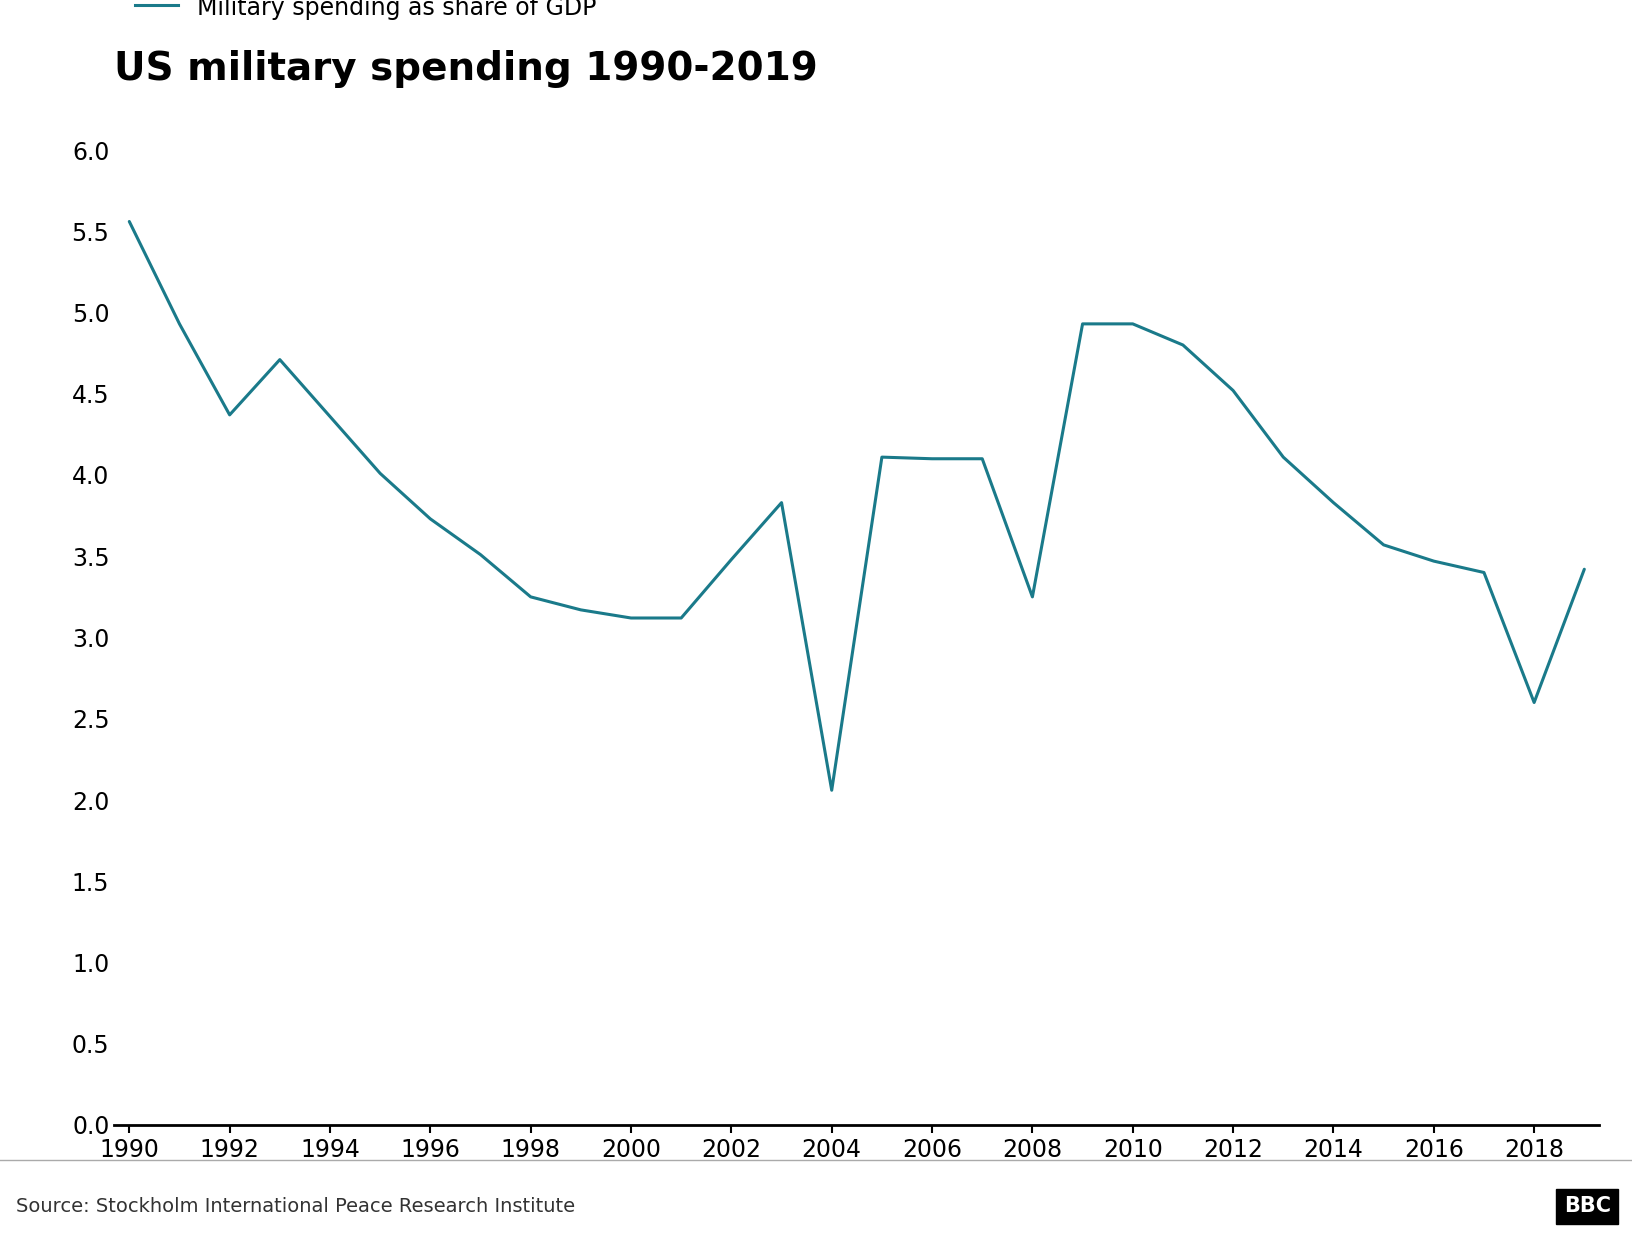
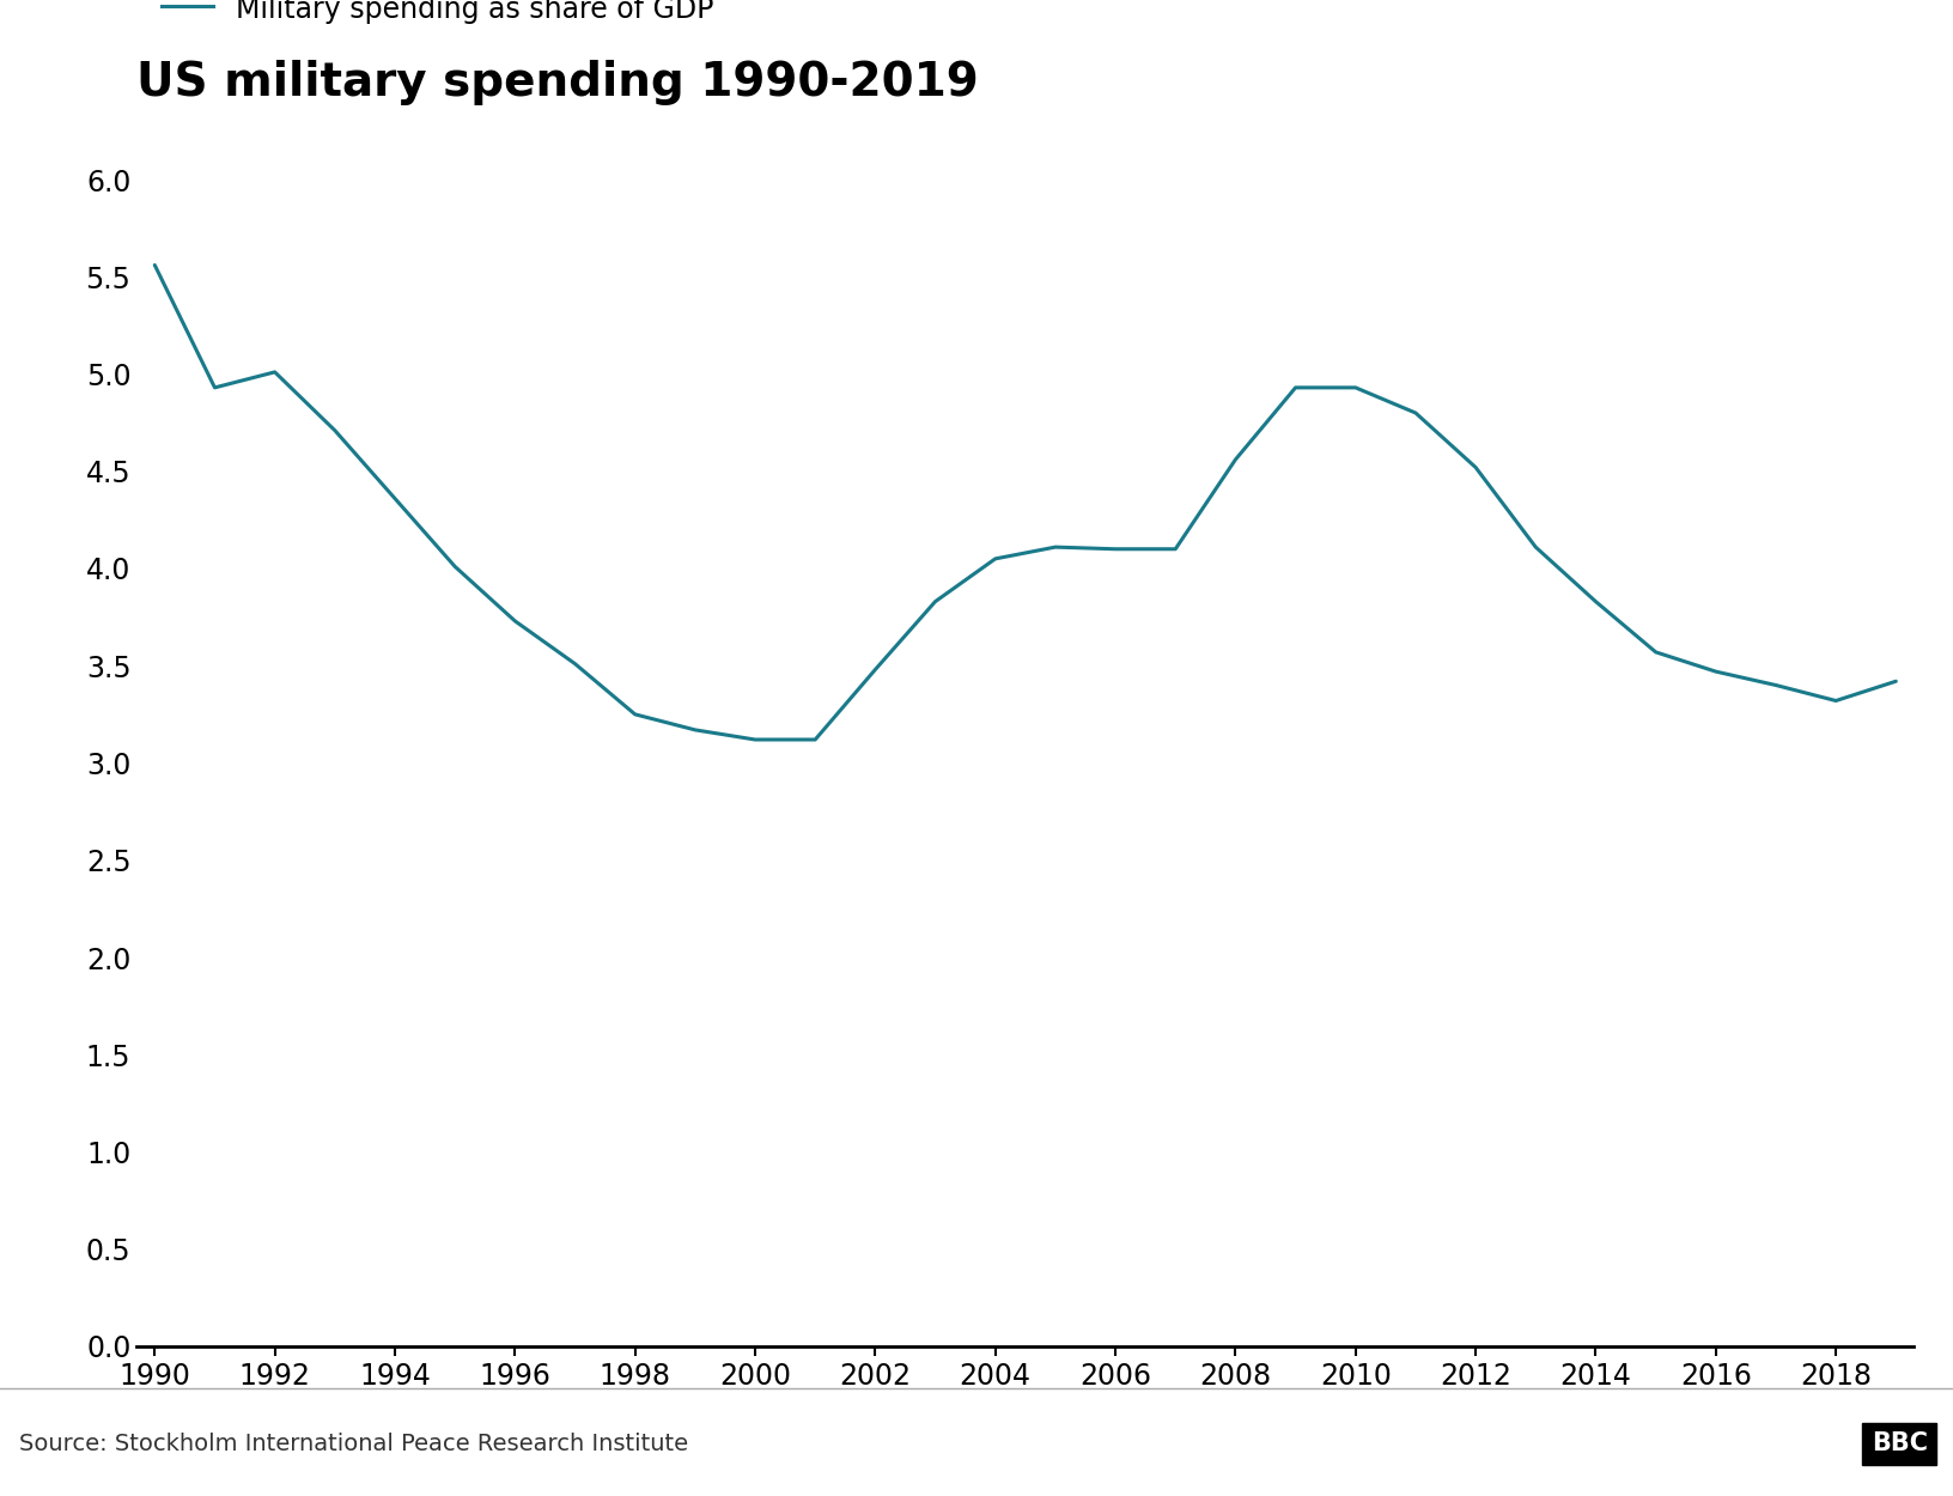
1992: 4.37 -> 5.01
2004: 2.06 -> 4.05
2008: 3.25 -> 4.56
2018: 2.60 -> 3.32
